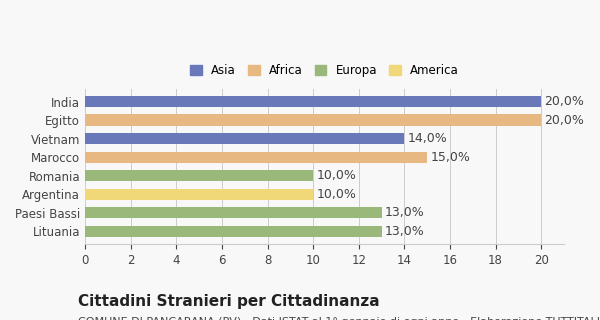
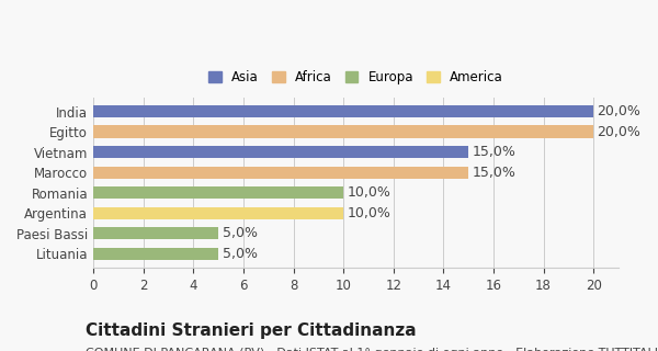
Vietnam: 14,0% -> 15,0%
Paesi Bassi: 13,0% -> 5,0%
Lituania: 13,0% -> 5,0%
